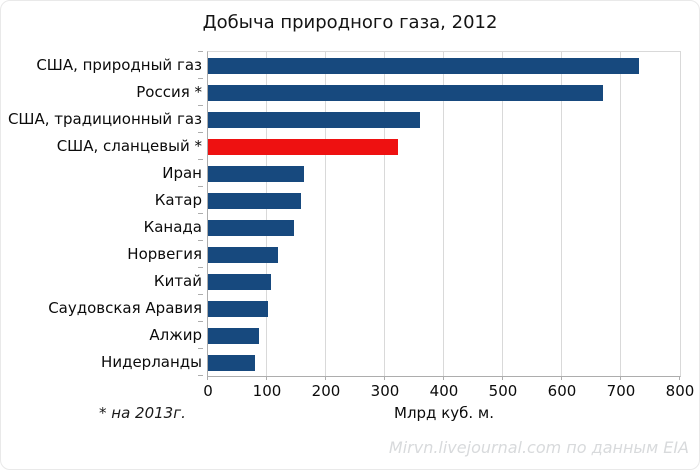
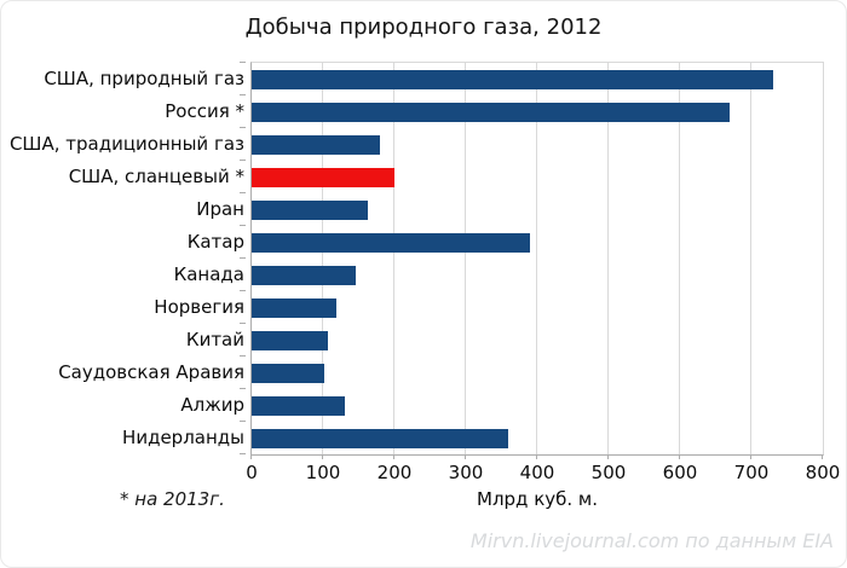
США, традиционный газ: 360 -> 180
США, сланцевый *: 320 -> 200
Катар: 160 -> 390
Алжир: 90 -> 130
Нидерланды: 80 -> 360
